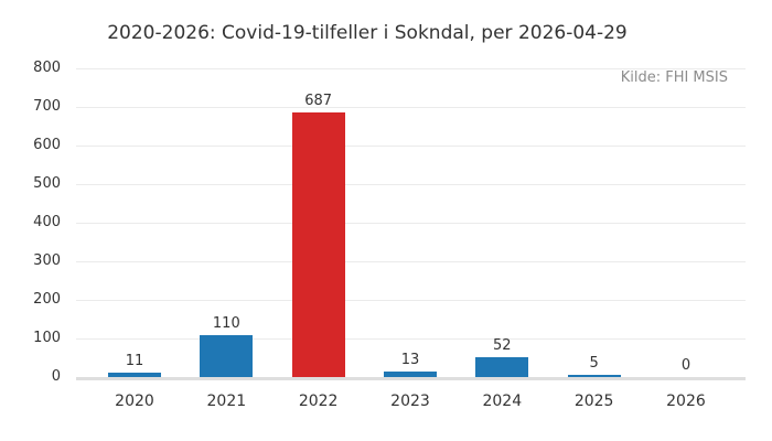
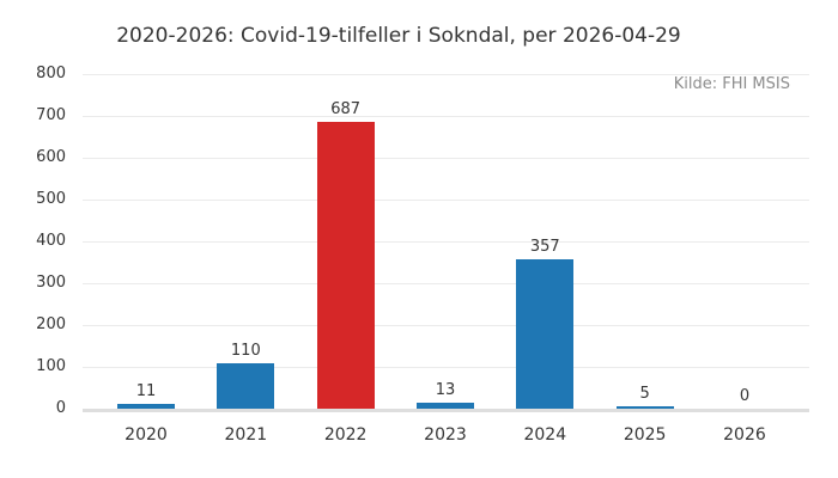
2024: 52 -> 357
